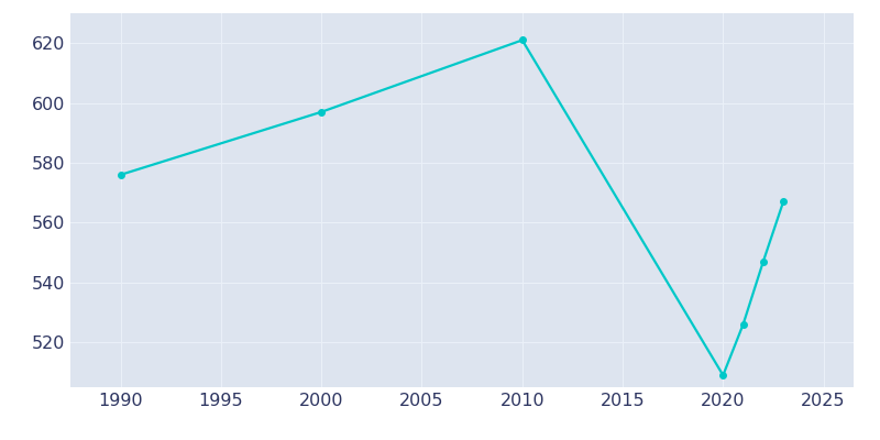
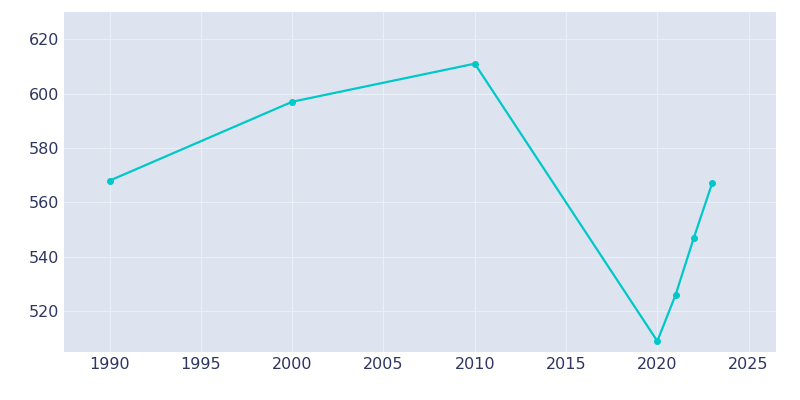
1990: 576 -> 568
2010: 621 -> 611
